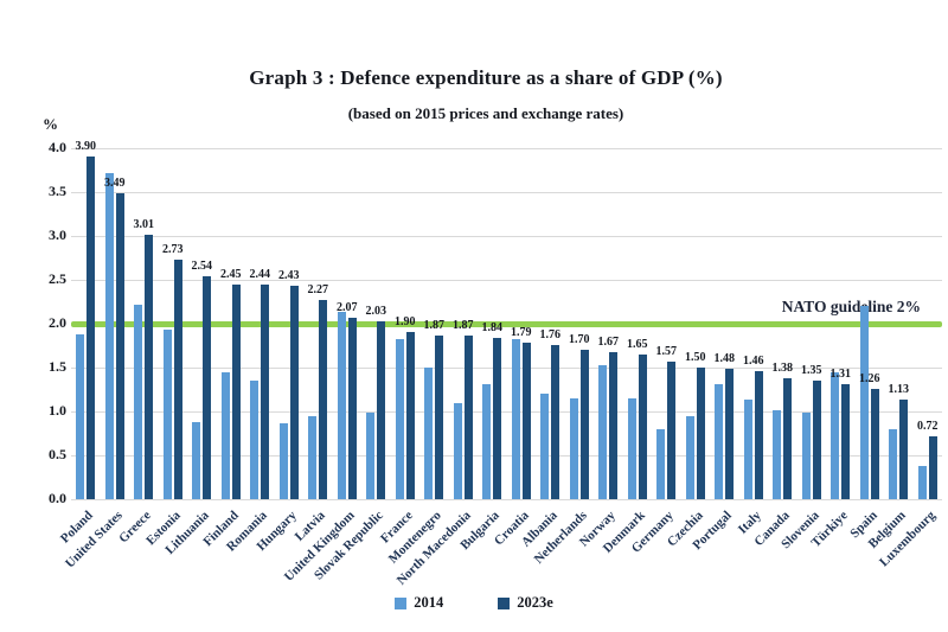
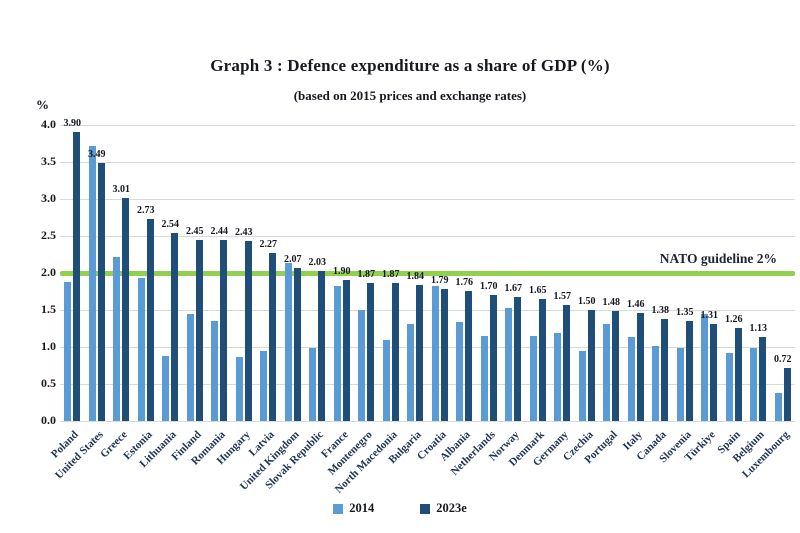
2014/Albania: 1.2 -> 1.3
2014/Germany: 0.8 -> 1.2
2014/Spain: 2.2 -> 0.9
2014/Belgium: 0.8 -> 1.0
